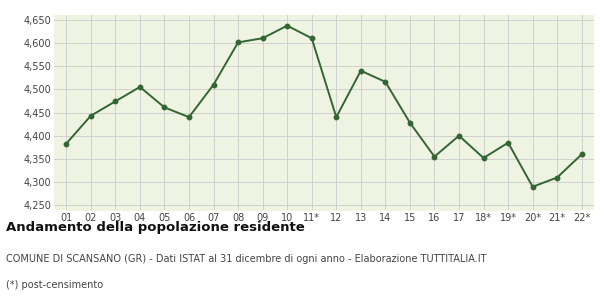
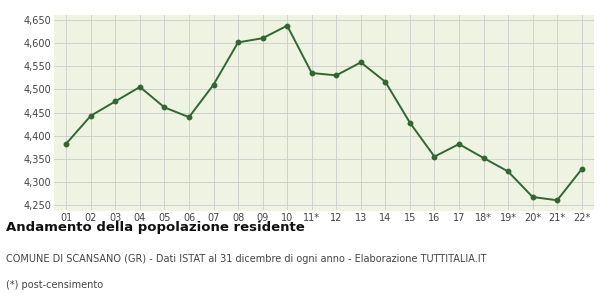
11*: 4,610 -> 4,535
12: 4,440 -> 4,530
13: 4,540 -> 4,558
17: 4,400 -> 4,382
19*: 4,385 -> 4,323
20*: 4,290 -> 4,268
21*: 4,310 -> 4,261
22*: 4,360 -> 4,328
